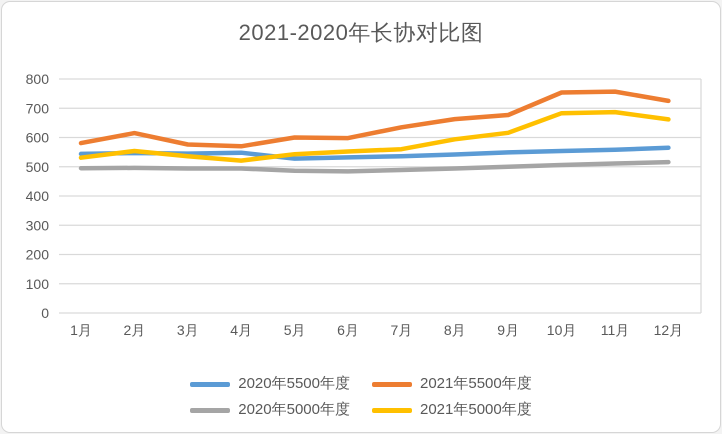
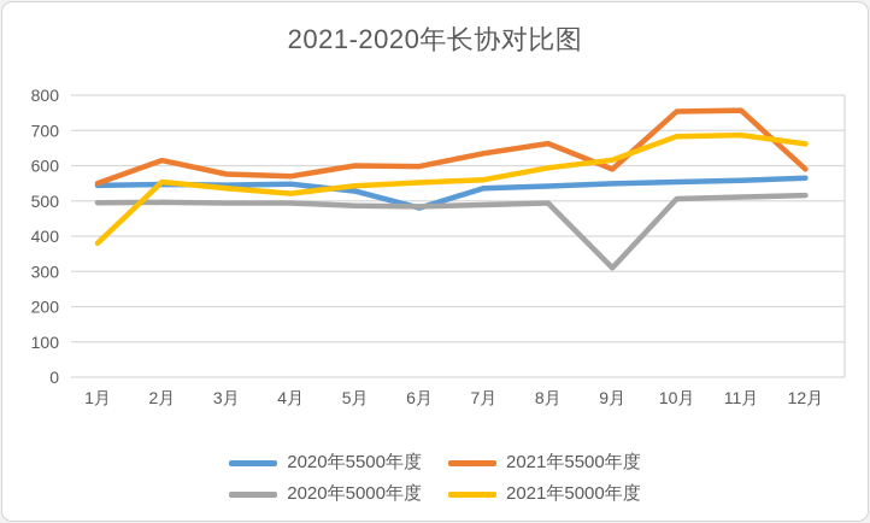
2021年5500年度/1月: 580 -> 550
2021年5000年度/1月: 530 -> 380
2020年5500年度/6月: 530 -> 480
2021年5500年度/9月: 680 -> 590
2020年5000年度/9月: 500 -> 310
2021年5500年度/12月: 720 -> 590
